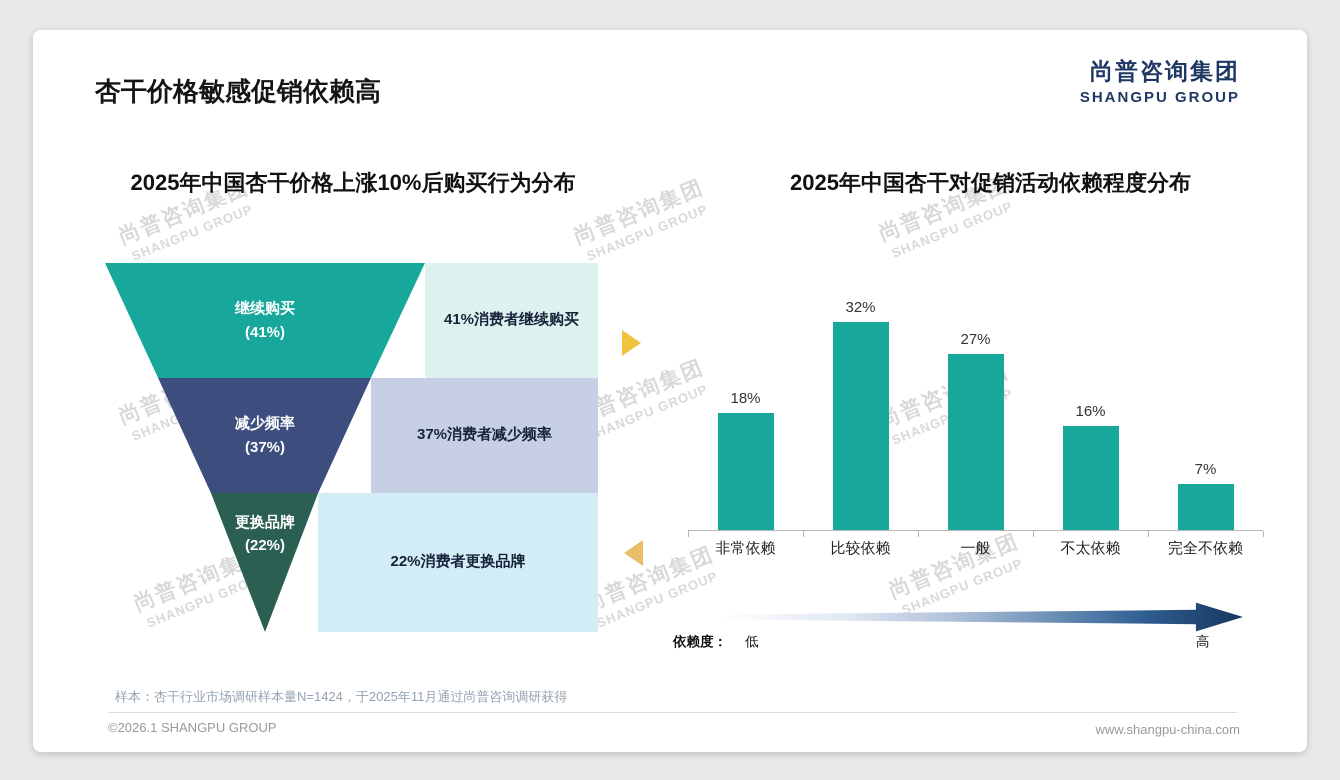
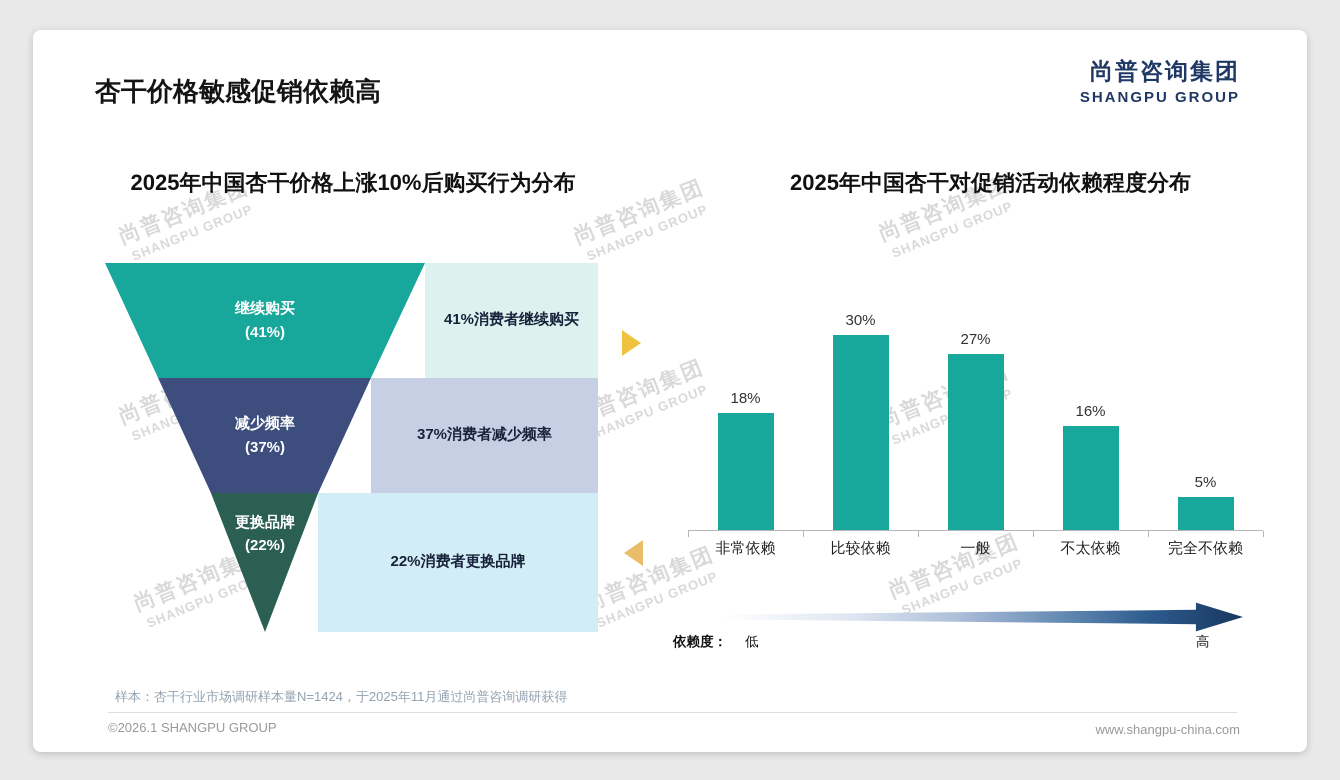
2025年中国杏干对促销活动依赖程度分布/比较依赖: 32% -> 30%
2025年中国杏干对促销活动依赖程度分布/完全不依赖: 7% -> 5%
